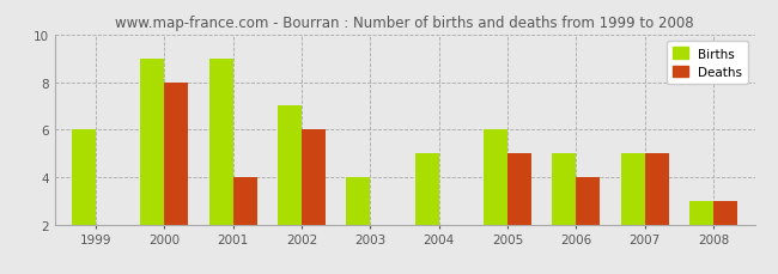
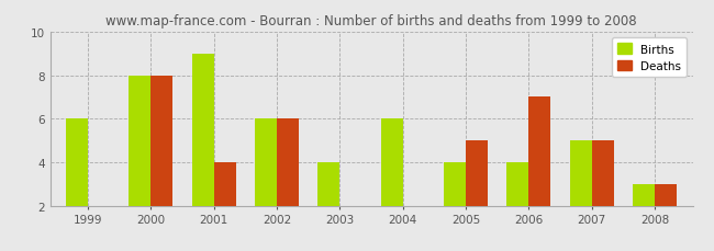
Births/2000: 9 -> 8
Births/2002: 7 -> 6
Births/2004: 5 -> 6
Births/2005: 6 -> 4
Births/2006: 5 -> 4
Deaths/2006: 4 -> 7
